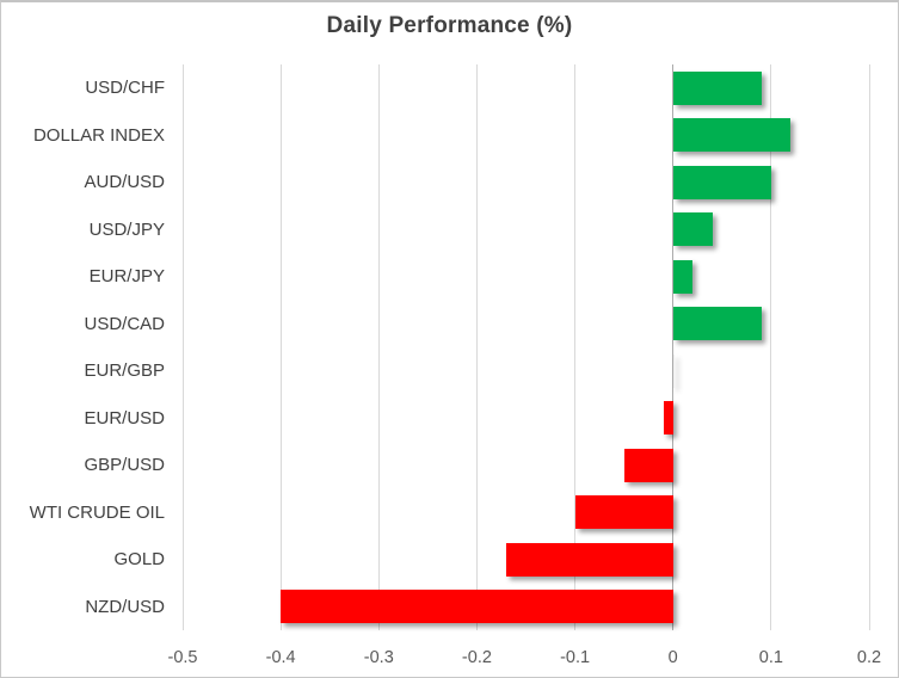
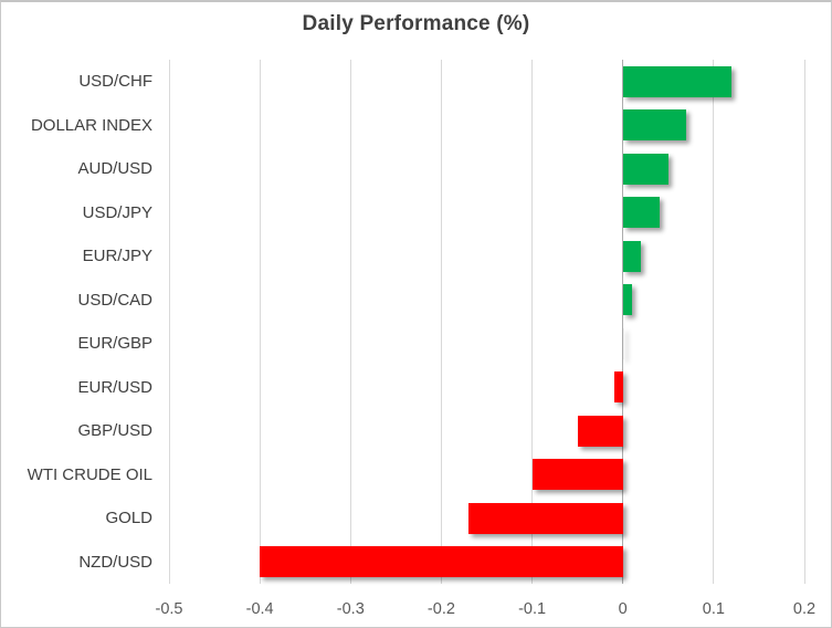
USD/CHF: 0.09 -> 0.12
DOLLAR INDEX: 0.12 -> 0.07
AUD/USD: 0.10 -> 0.05
USD/CAD: 0.09 -> 0.01
